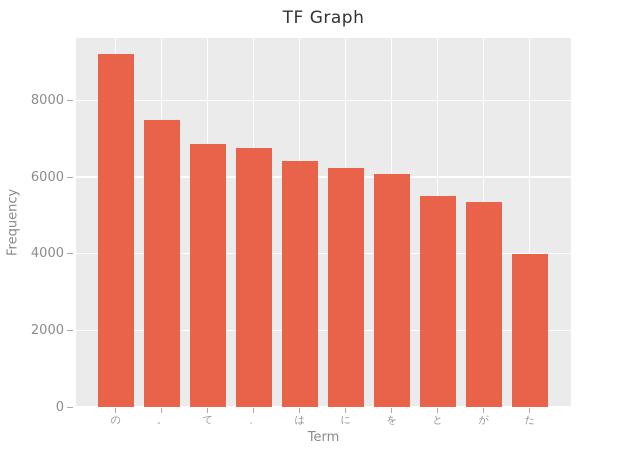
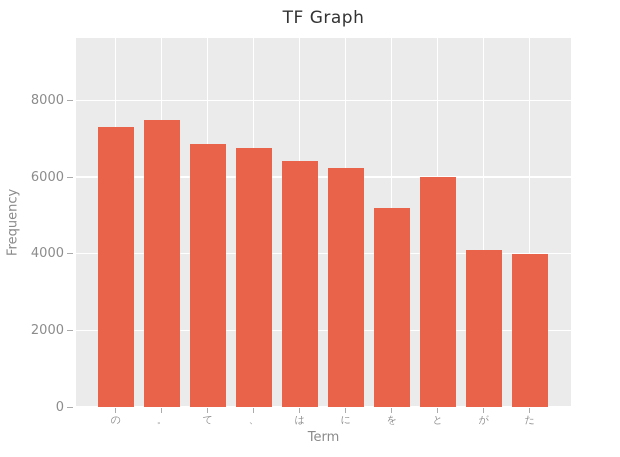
の: 9200 -> 7300
を: 6100 -> 5200
と: 5500 -> 6000
が: 5400 -> 4100
